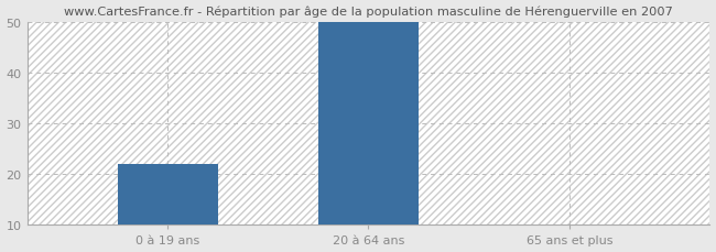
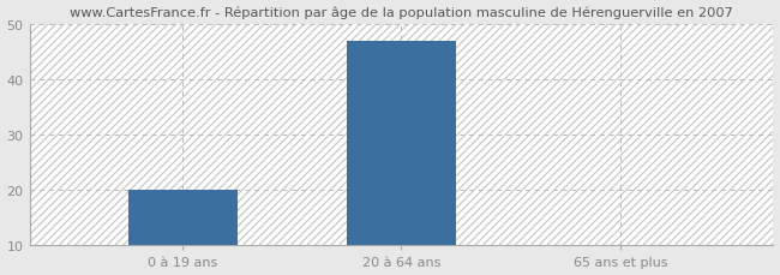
0 à 19 ans: 22 -> 20
20 à 64 ans: 50 -> 47
